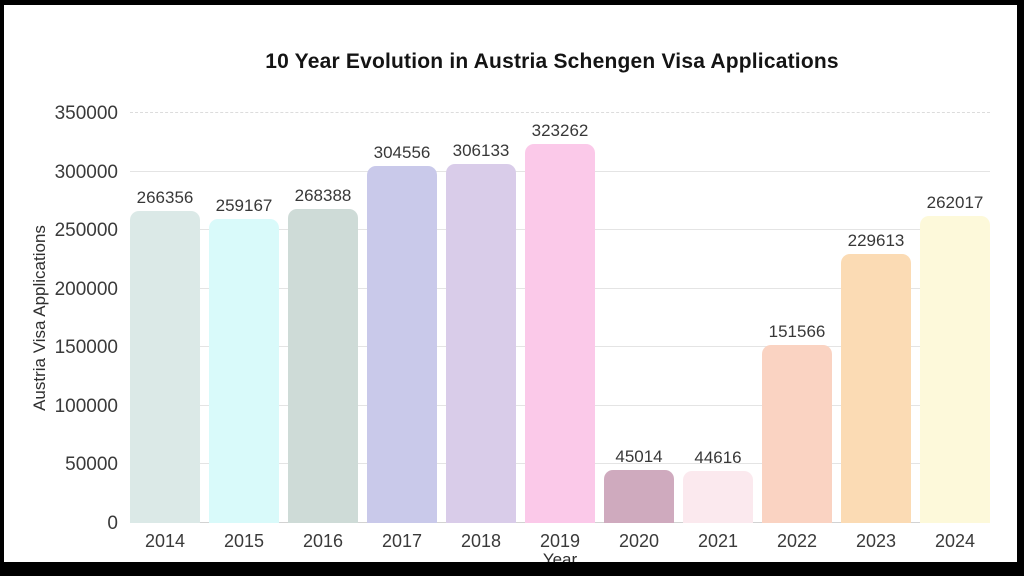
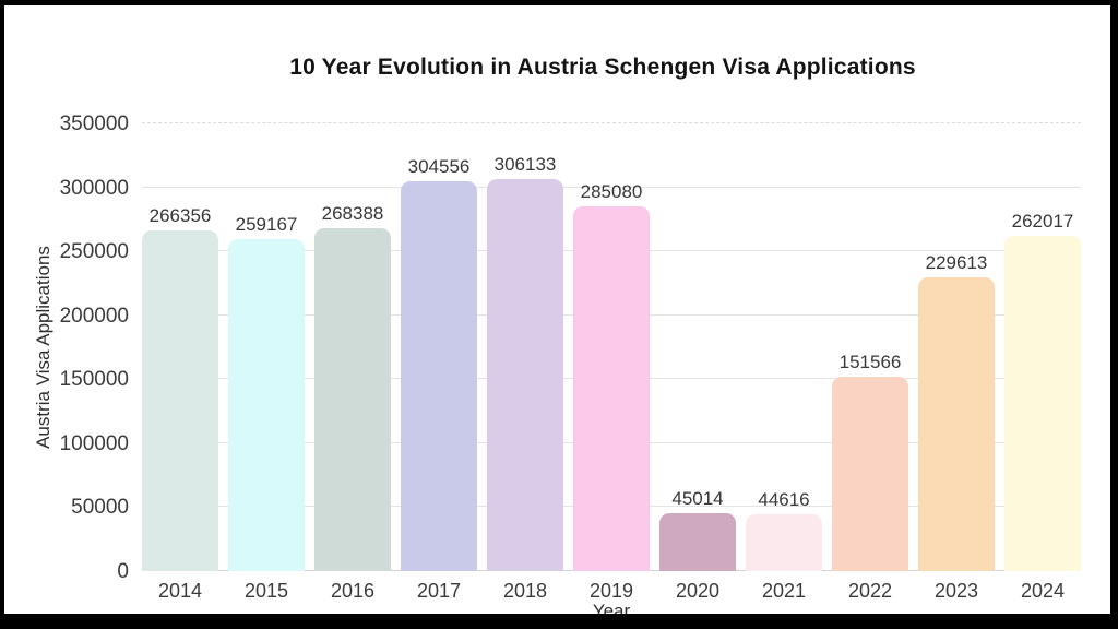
2019: 323262 -> 285080
